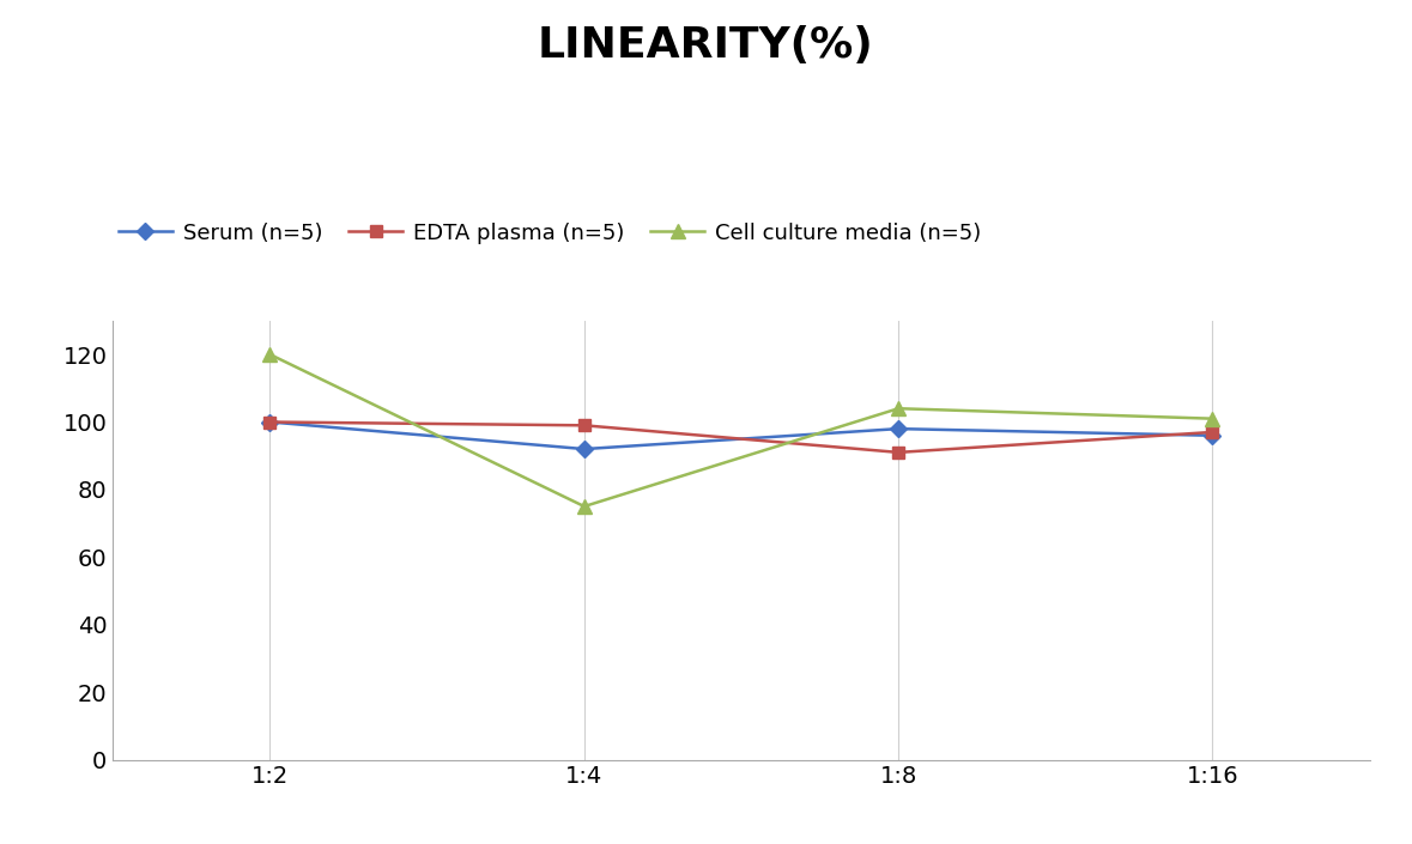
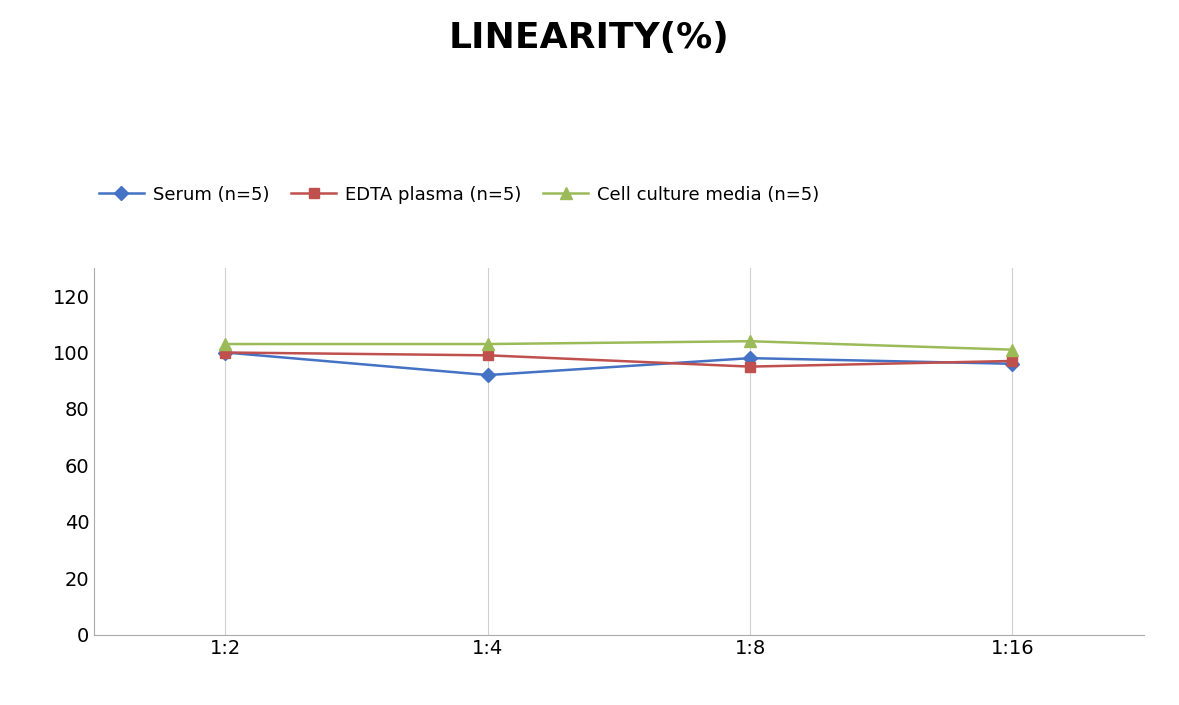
Cell culture media (n=5)/1:2: 120 -> 103
Cell culture media (n=5)/1:4: 75 -> 103
EDTA plasma (n=5)/1:8: 91 -> 95
